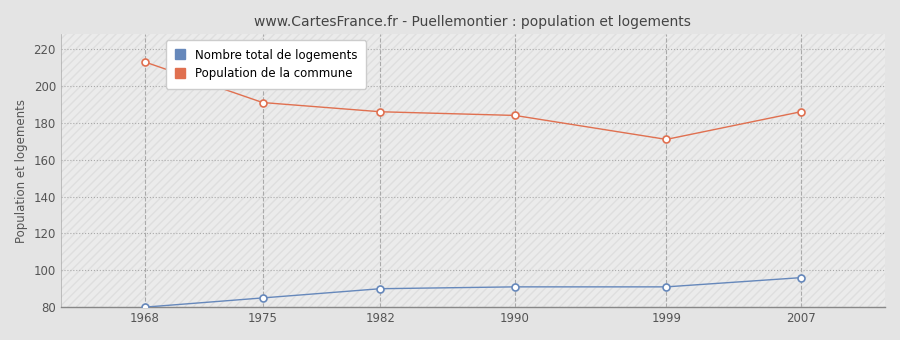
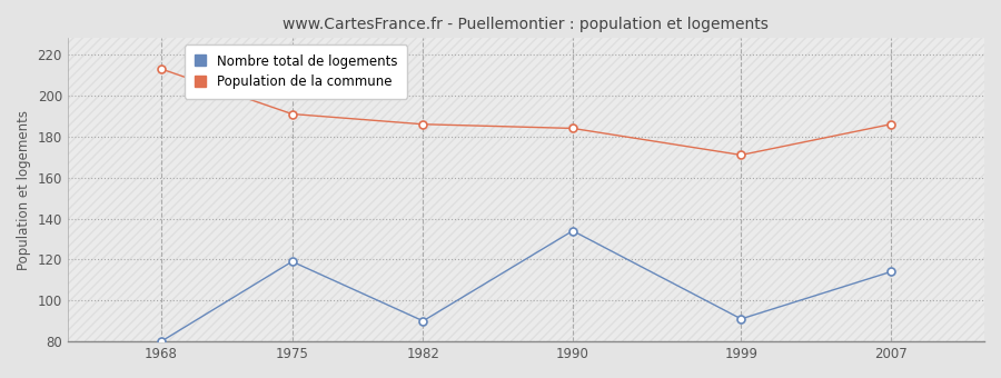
Nombre total de logements/1975: 85 -> 119
Nombre total de logements/1990: 91 -> 134
Nombre total de logements/2007: 96 -> 114
